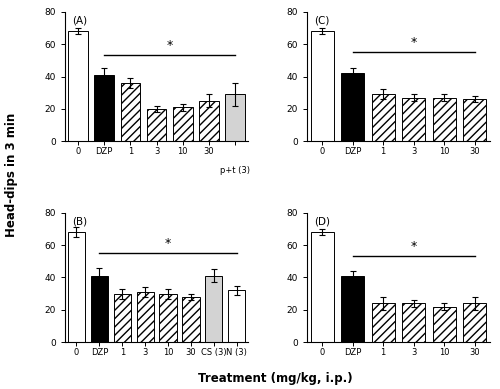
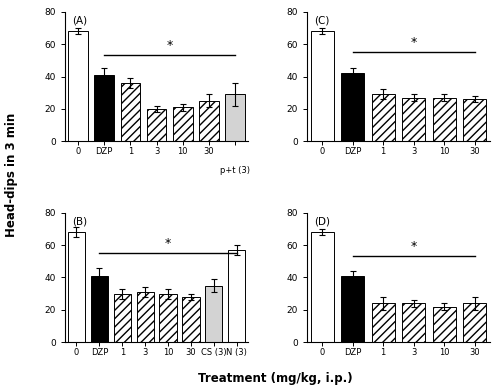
CS (3): 41 -> 35
N (3): 32 -> 57
